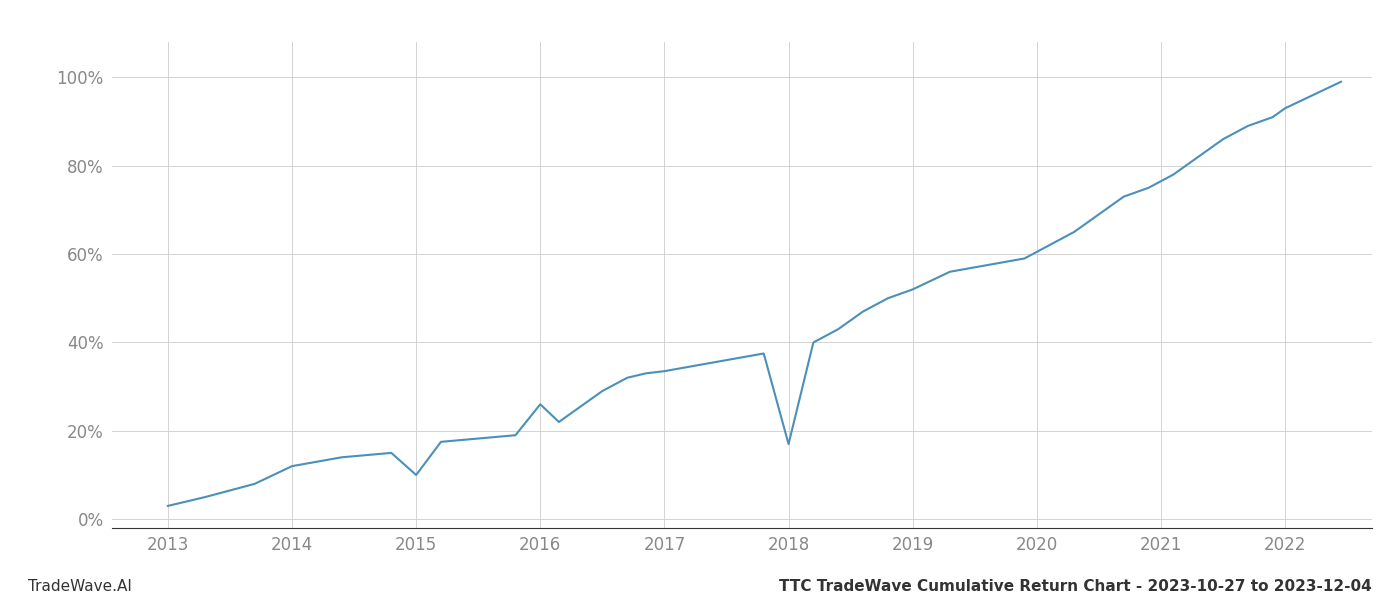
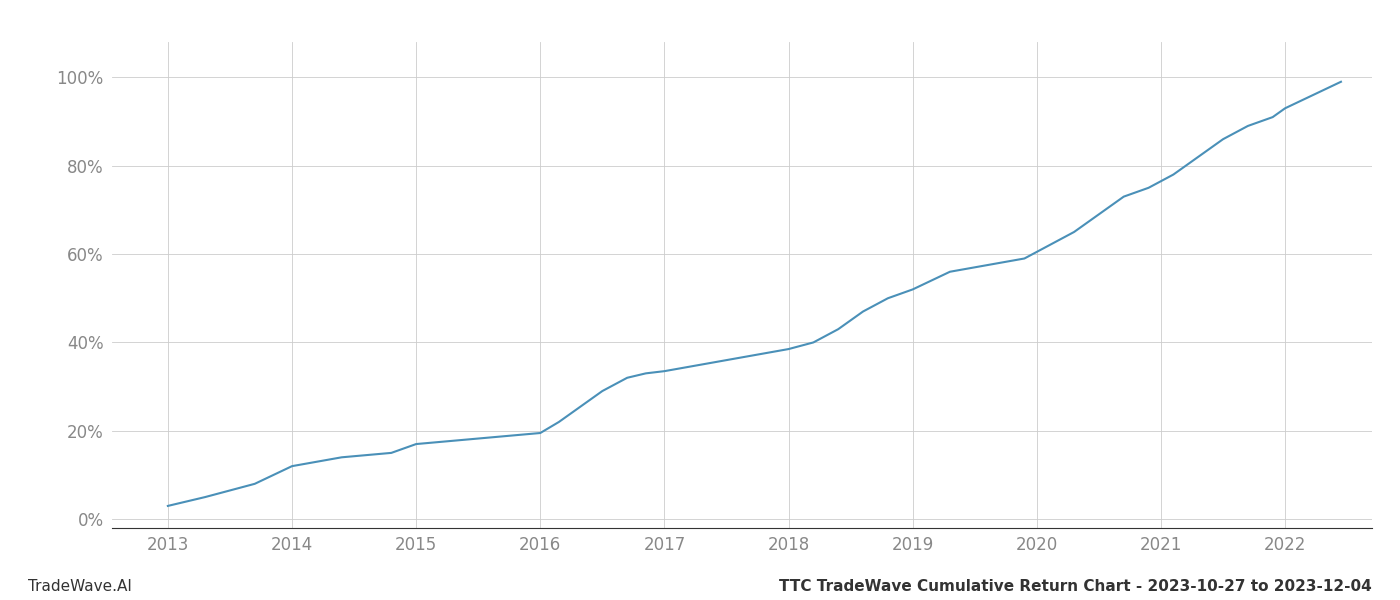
2015: 10.0% -> 17.0%
2016: 26.0% -> 19.5%
2018: 17.0% -> 38.5%
